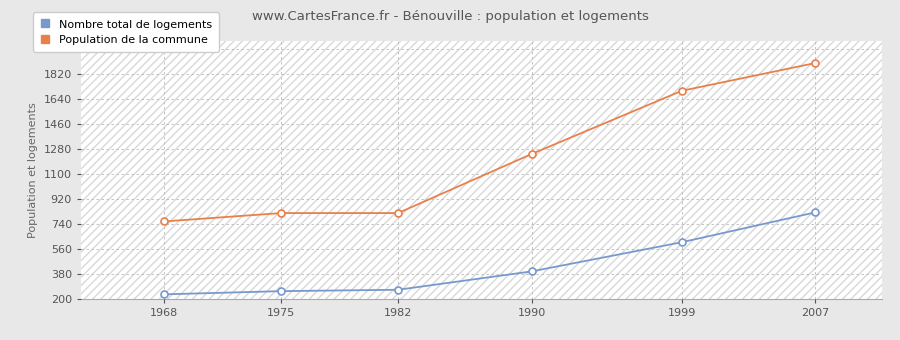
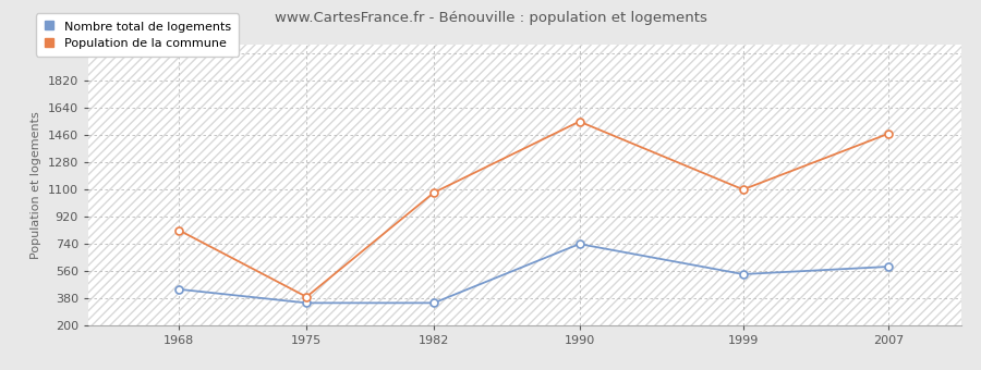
Nombre total de logements/1968: 240 -> 440
Population de la commune/1968: 760 -> 830
Nombre total de logements/1975: 260 -> 350
Population de la commune/1975: 820 -> 390
Nombre total de logements/1982: 270 -> 350
Population de la commune/1982: 820 -> 1080
Nombre total de logements/1990: 400 -> 740
Population de la commune/1990: 1240 -> 1550
Nombre total de logements/1999: 610 -> 540
Population de la commune/1999: 1700 -> 1100
Nombre total de logements/2007: 820 -> 590
Population de la commune/2007: 1900 -> 1470
